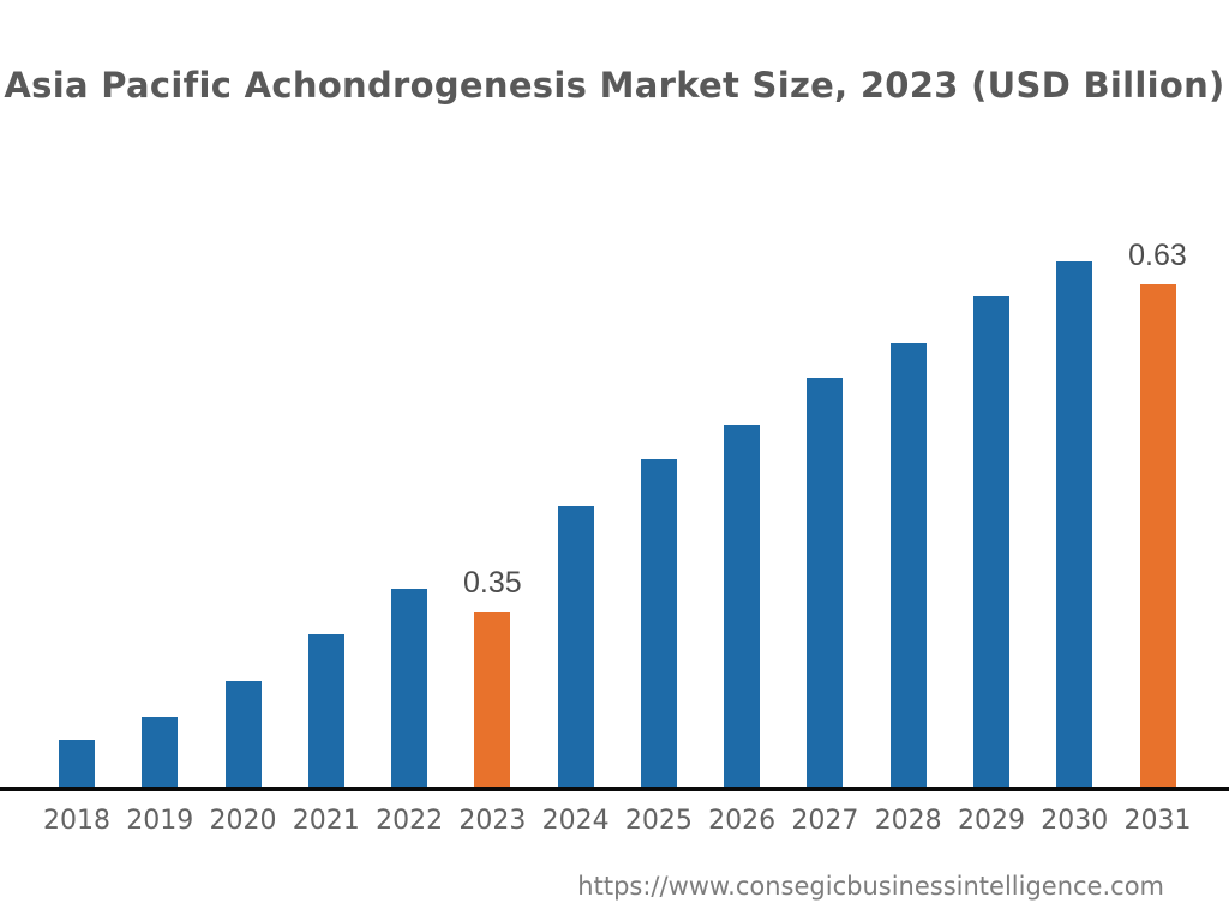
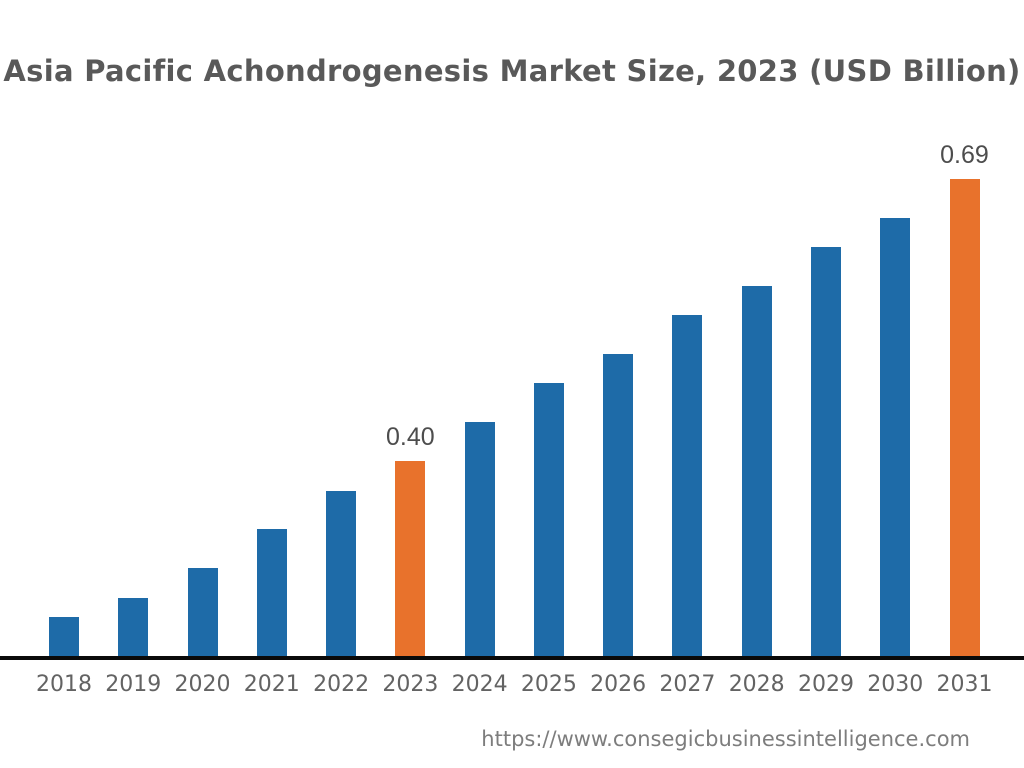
2023: 0.35 -> 0.40
2031: 0.63 -> 0.69
